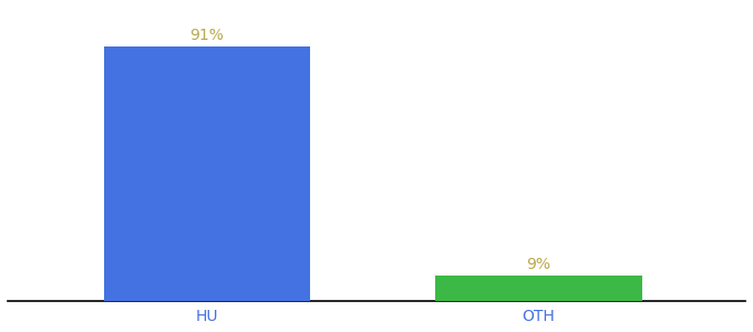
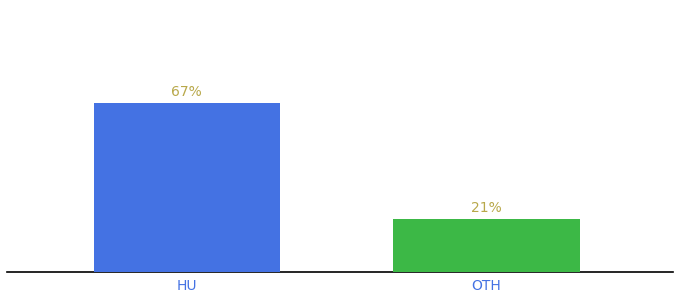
HU: 91% -> 67%
OTH: 9% -> 21%
